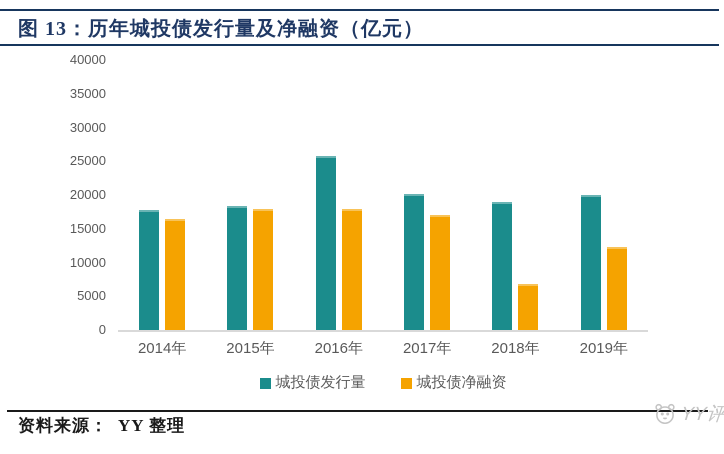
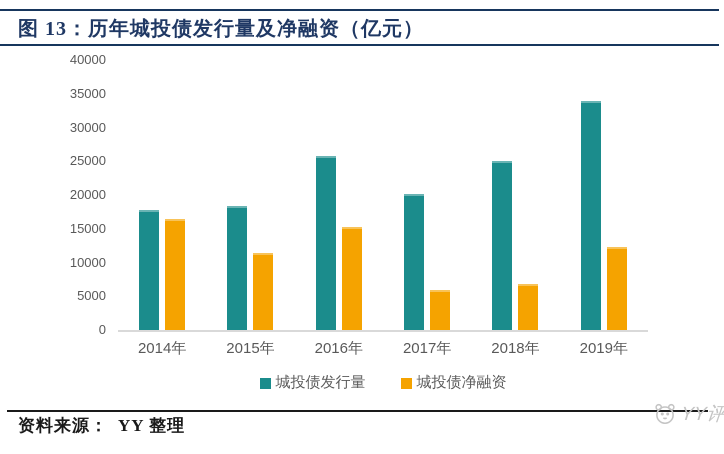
城投债净融资/2015年: 18000 -> 11000
城投债净融资/2016年: 18000 -> 15000
城投债净融资/2017年: 17000 -> 6000
城投债发行量/2018年: 19000 -> 25000
城投债发行量/2019年: 20000 -> 34000
